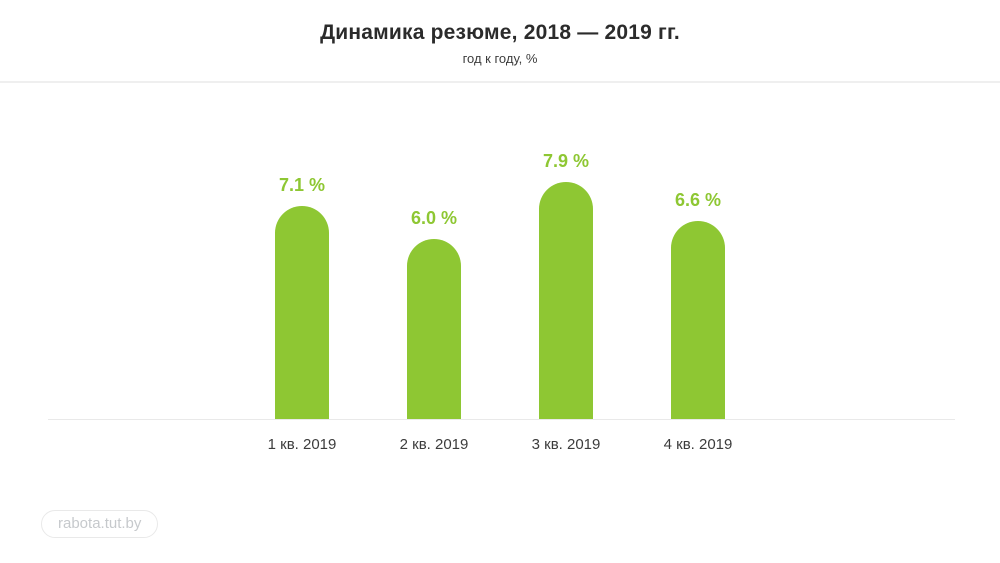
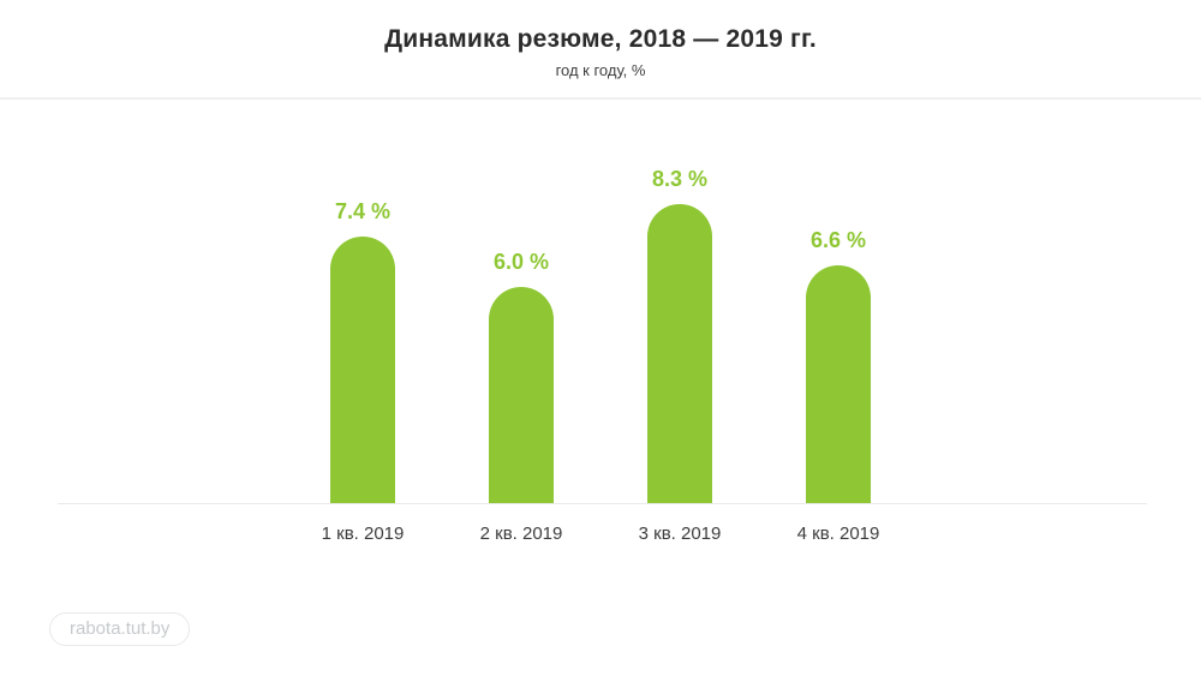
1 кв. 2019: 7.1 -> 7.4
3 кв. 2019: 7.9 -> 8.3
